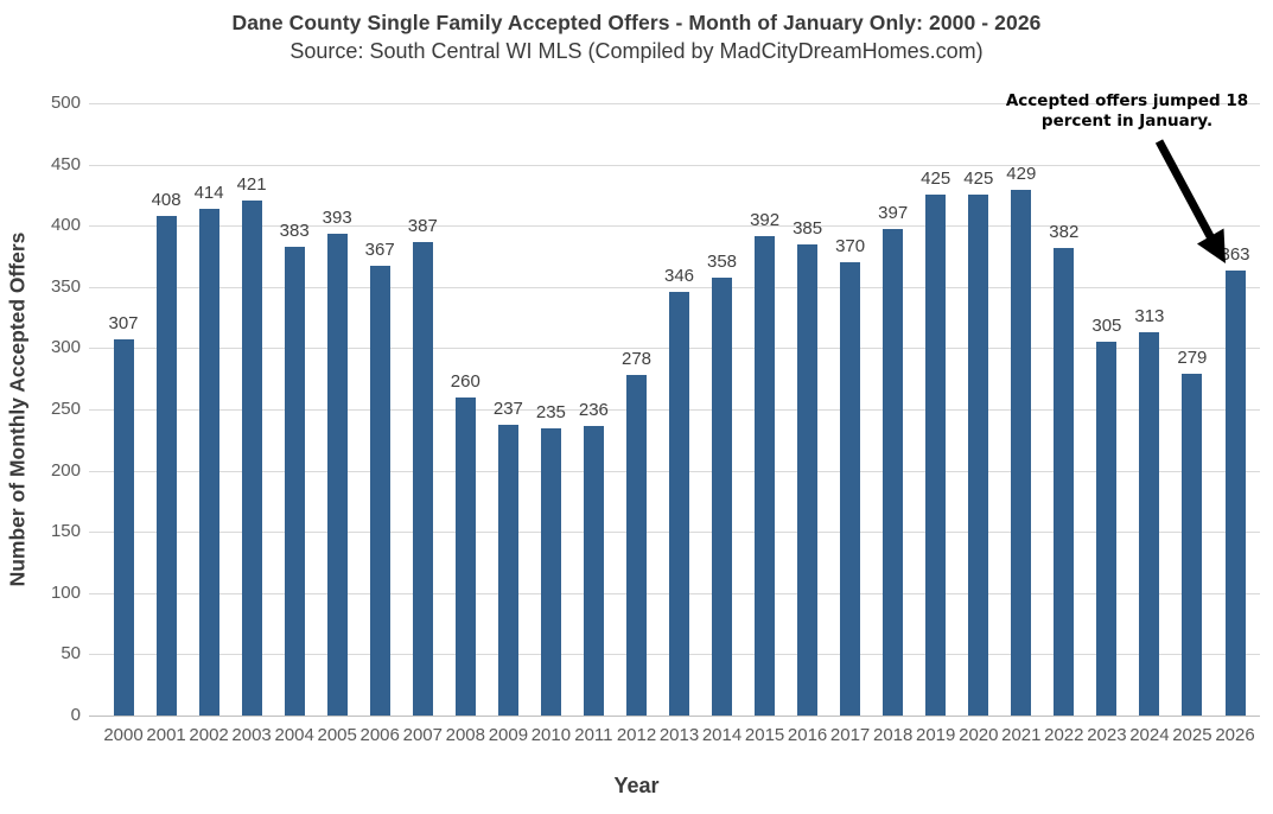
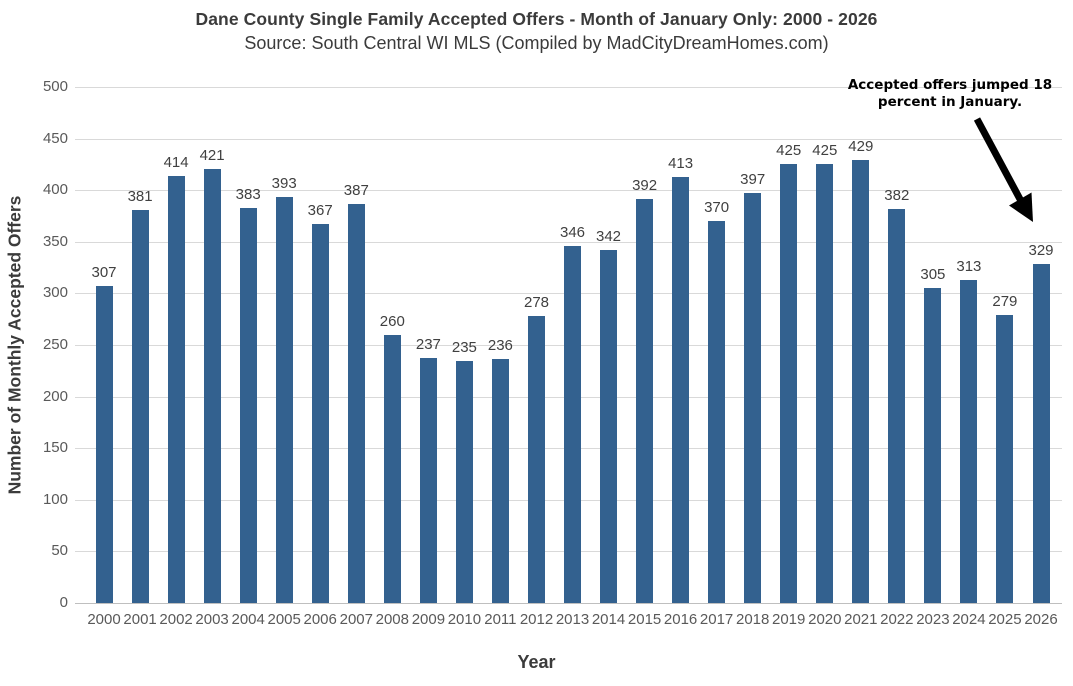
2001: 408 -> 381
2014: 358 -> 342
2016: 385 -> 413
2026: 363 -> 329
